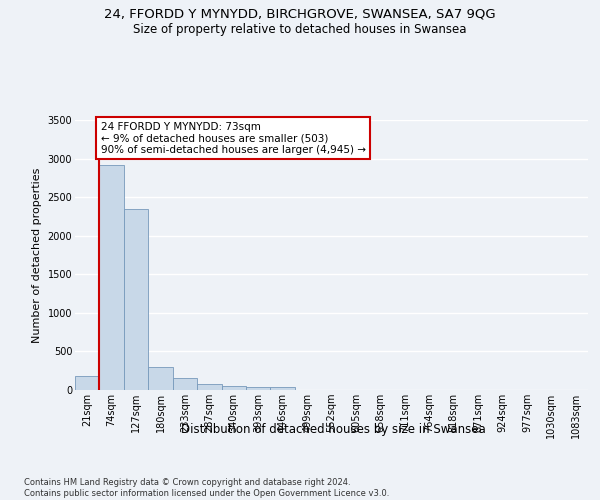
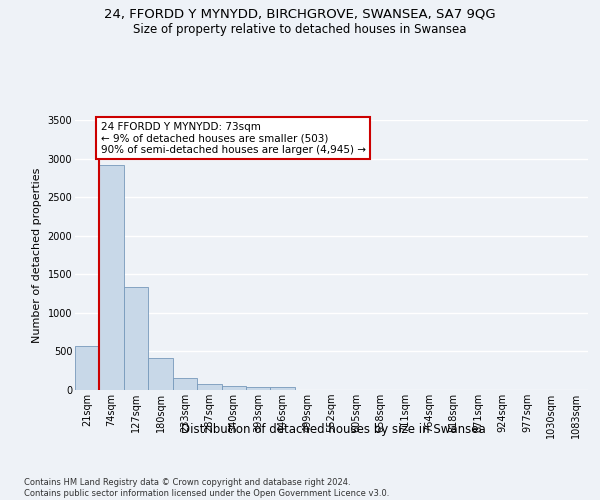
21sqm: 180 -> 570
127sqm: 2340 -> 1330
180sqm: 300 -> 410
